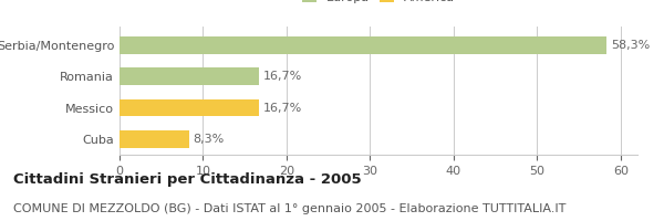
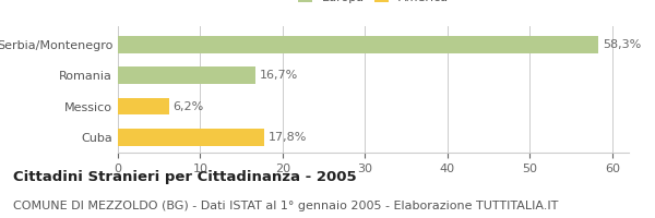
Messico: 16,7% -> 6,2%
Cuba: 8,3% -> 17,8%
